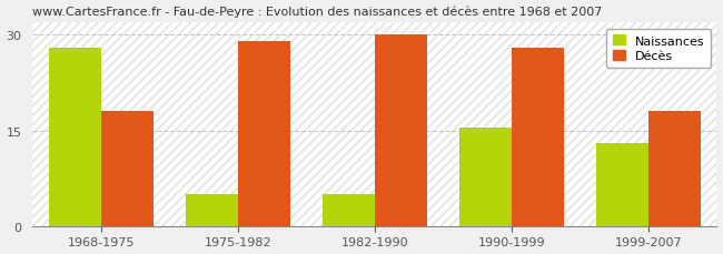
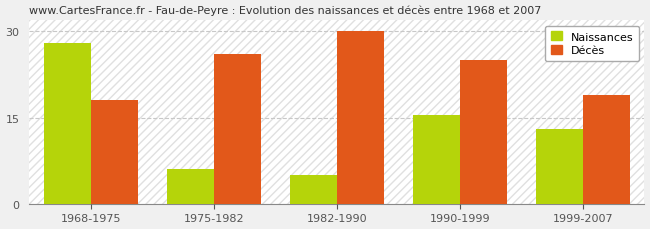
Naissances/1975-1982: 5.0 -> 6.0
Décès/1975-1982: 29 -> 26
Décès/1990-1999: 28 -> 25
Décès/1999-2007: 18 -> 19
